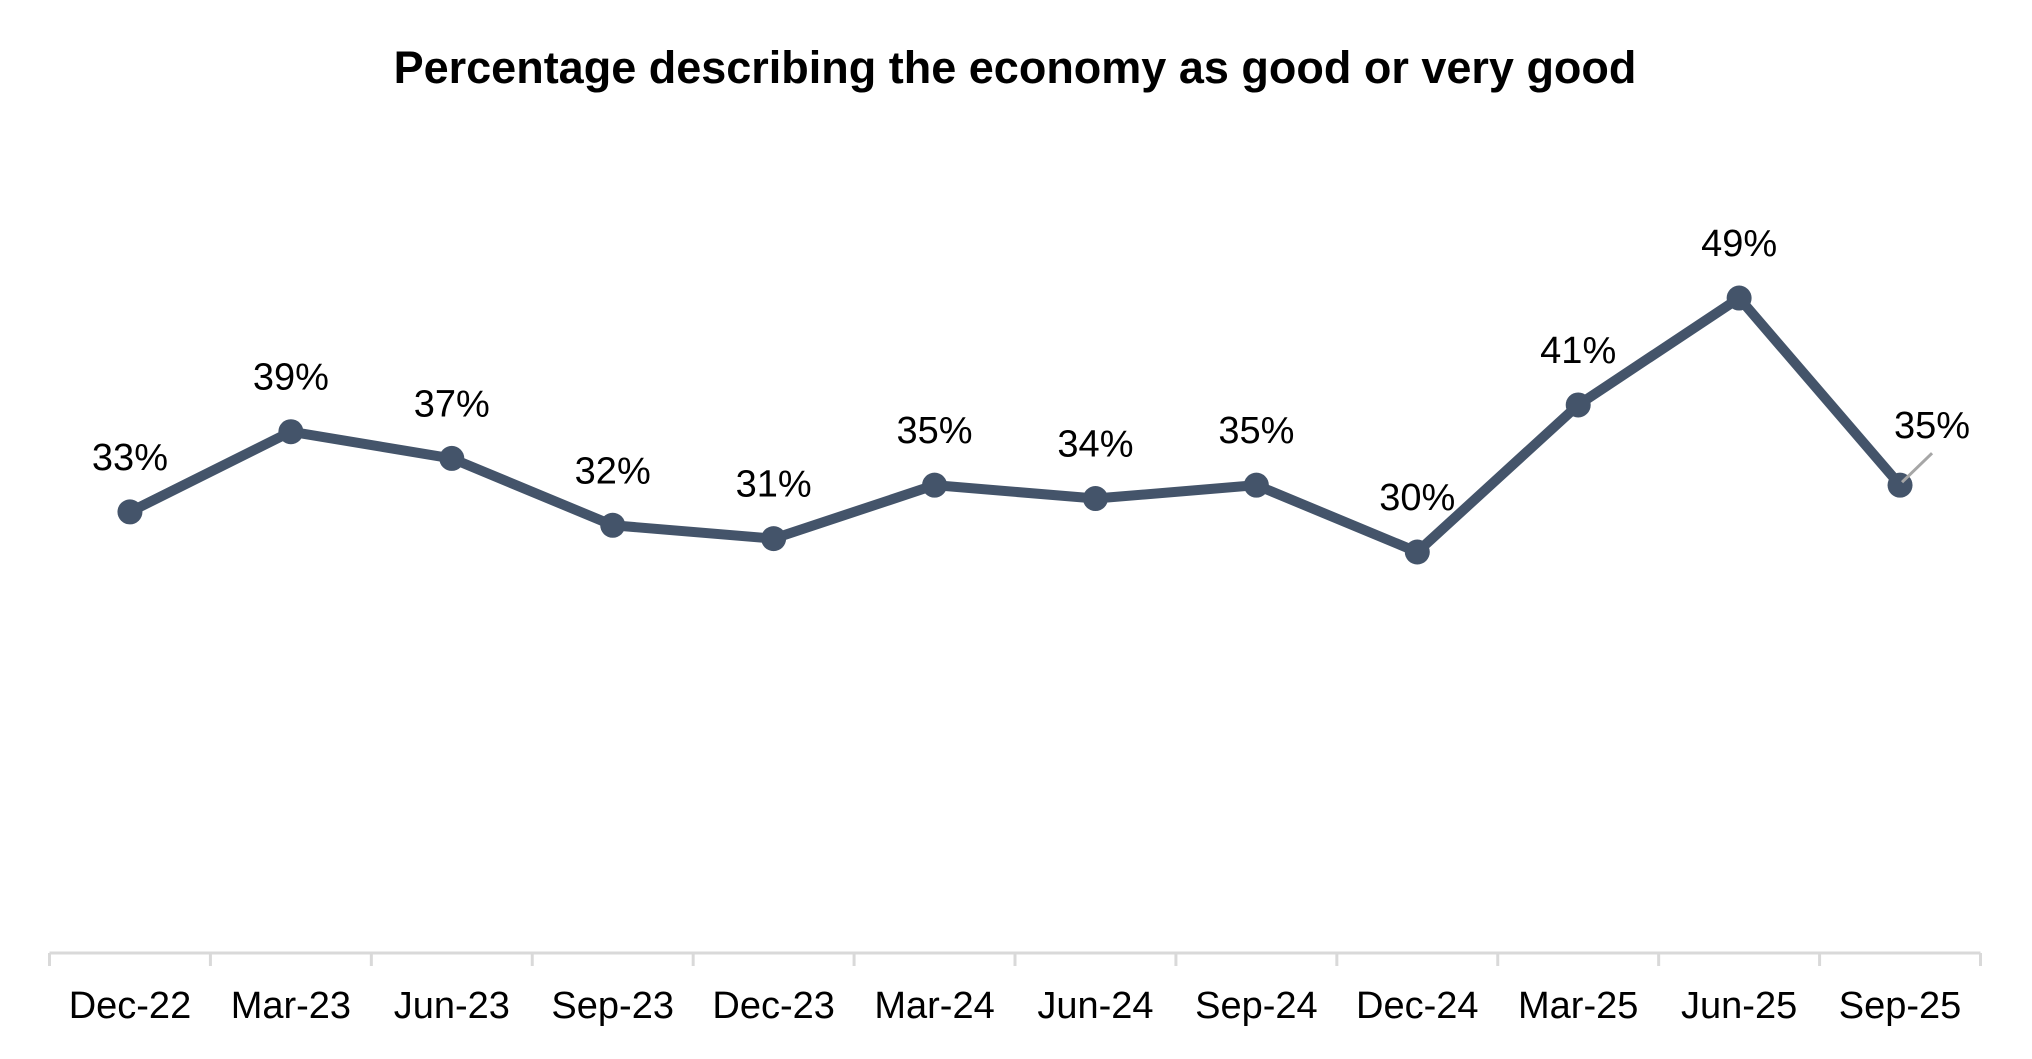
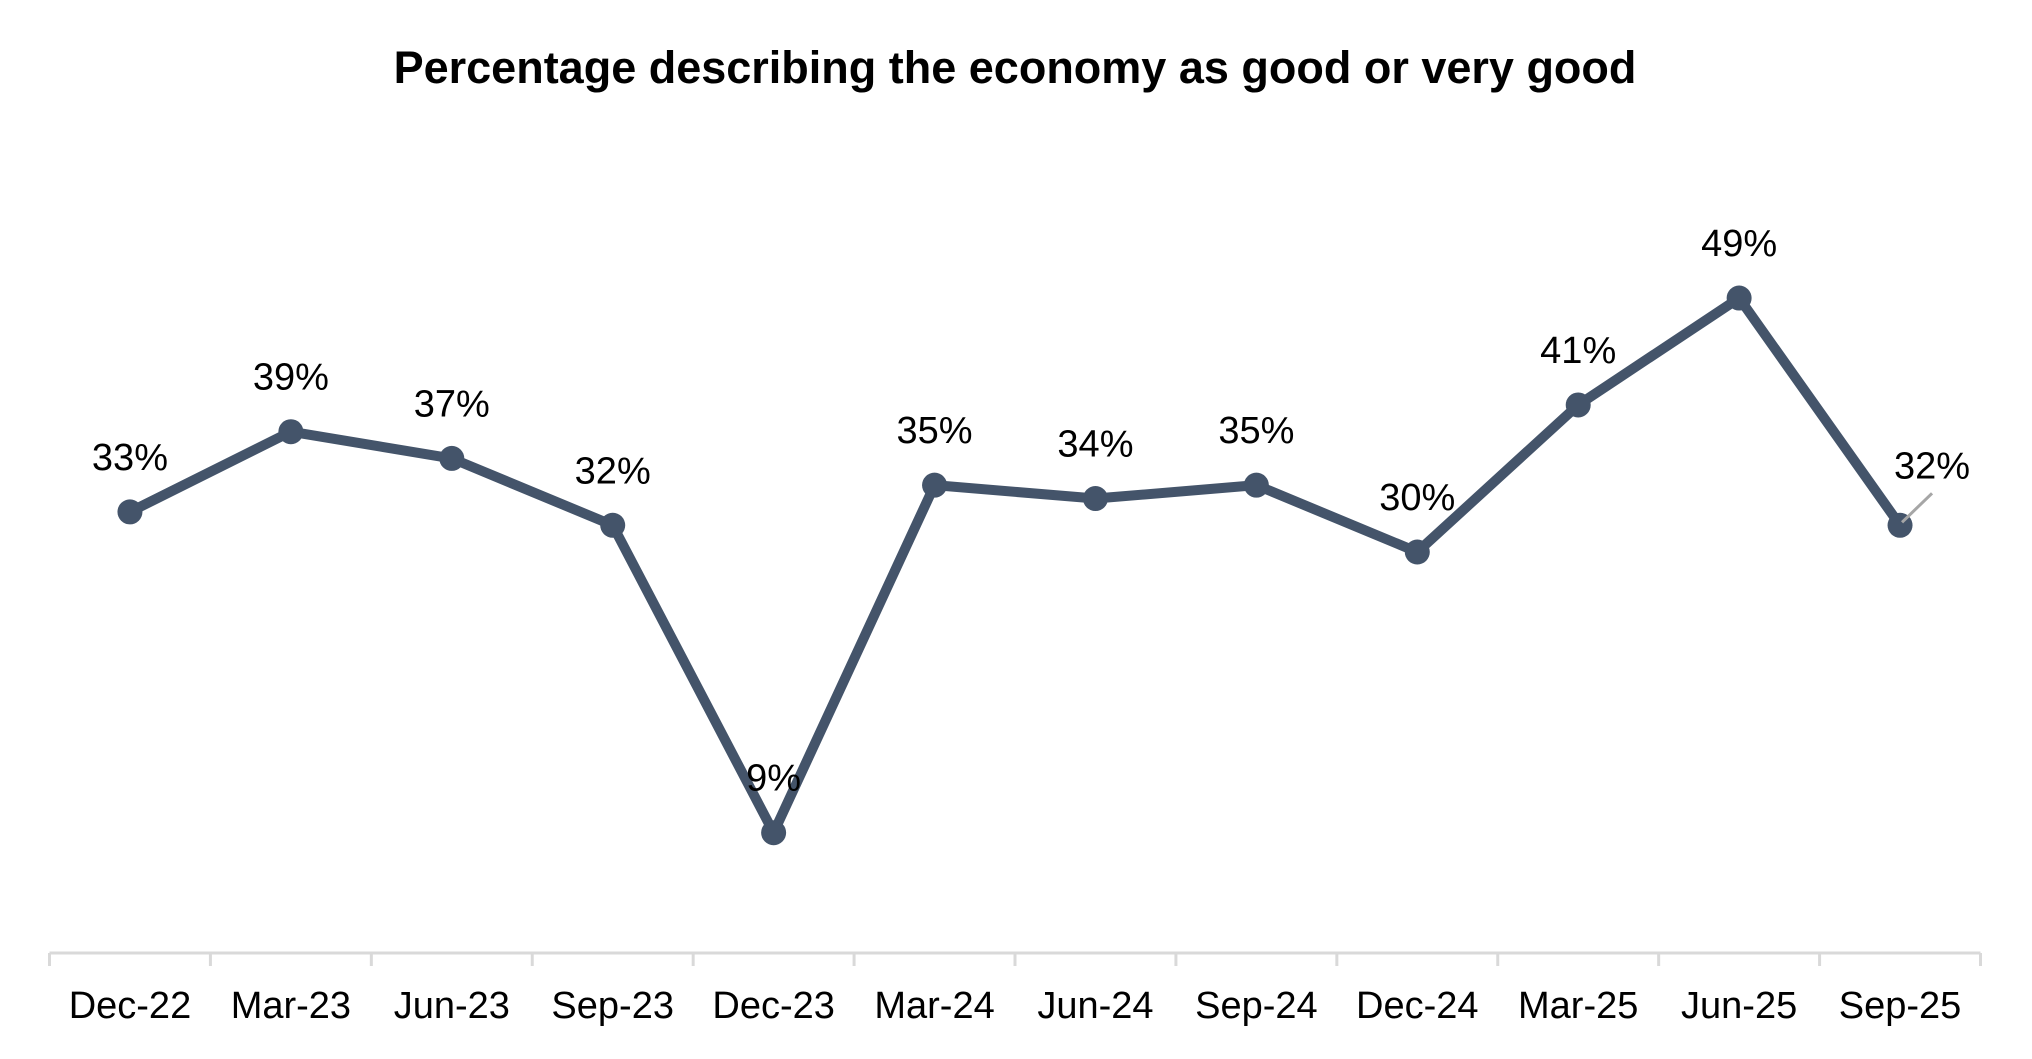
Dec-23: 31% -> 9%
Sep-25: 35% -> 32%
